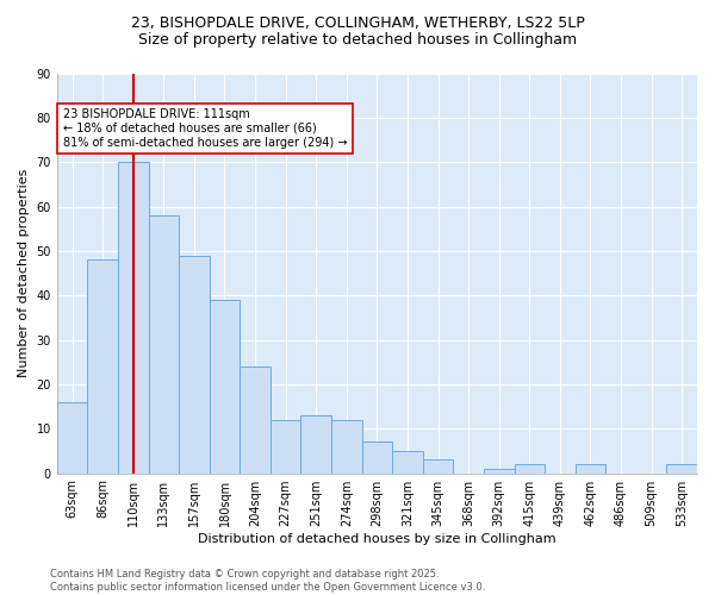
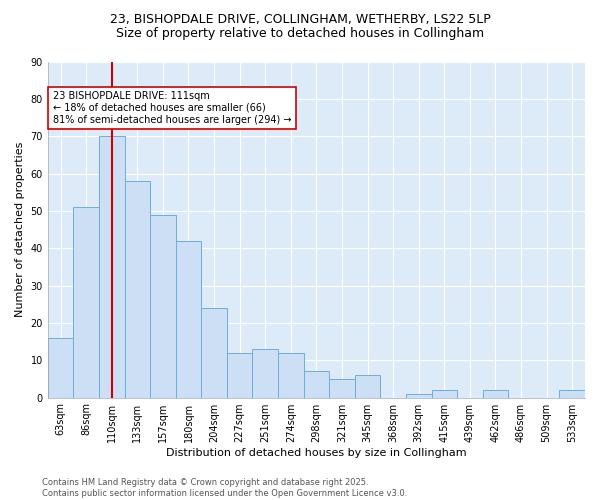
86sqm: 48 -> 51
180sqm: 39 -> 42
345sqm: 3 -> 6
